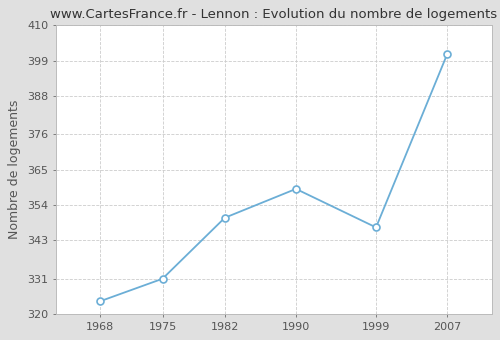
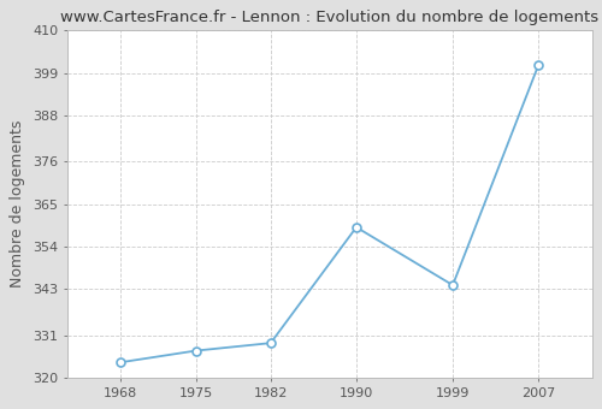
1975: 331 -> 327
1982: 350 -> 329
1999: 347 -> 344
